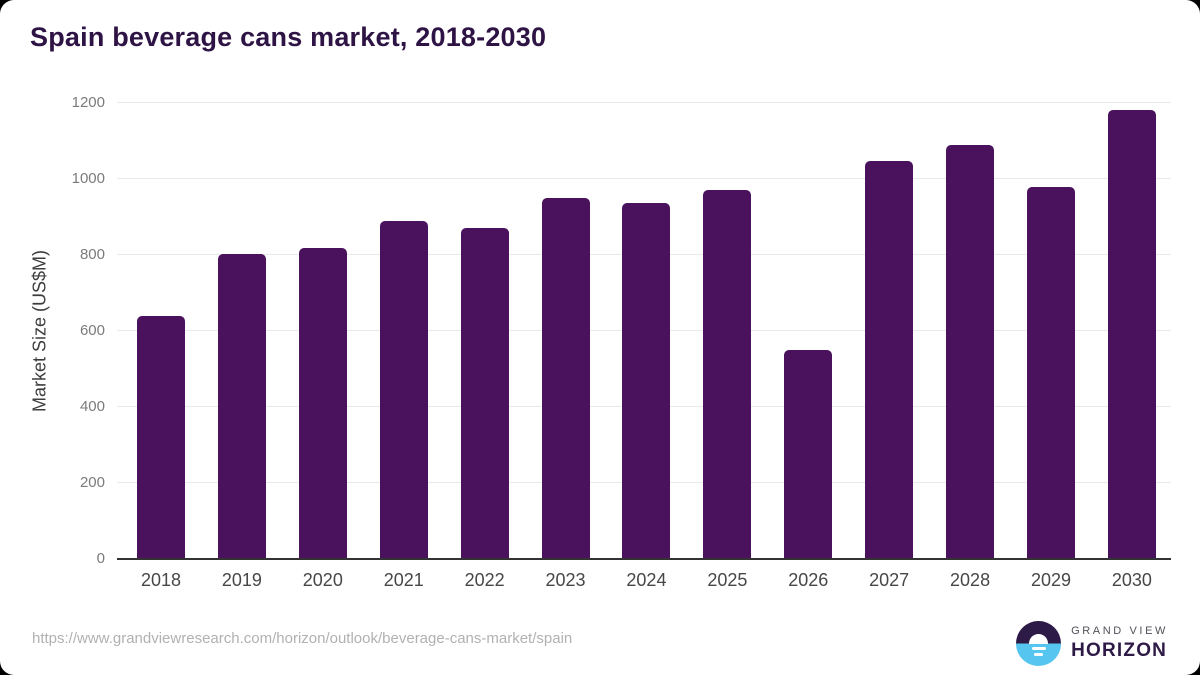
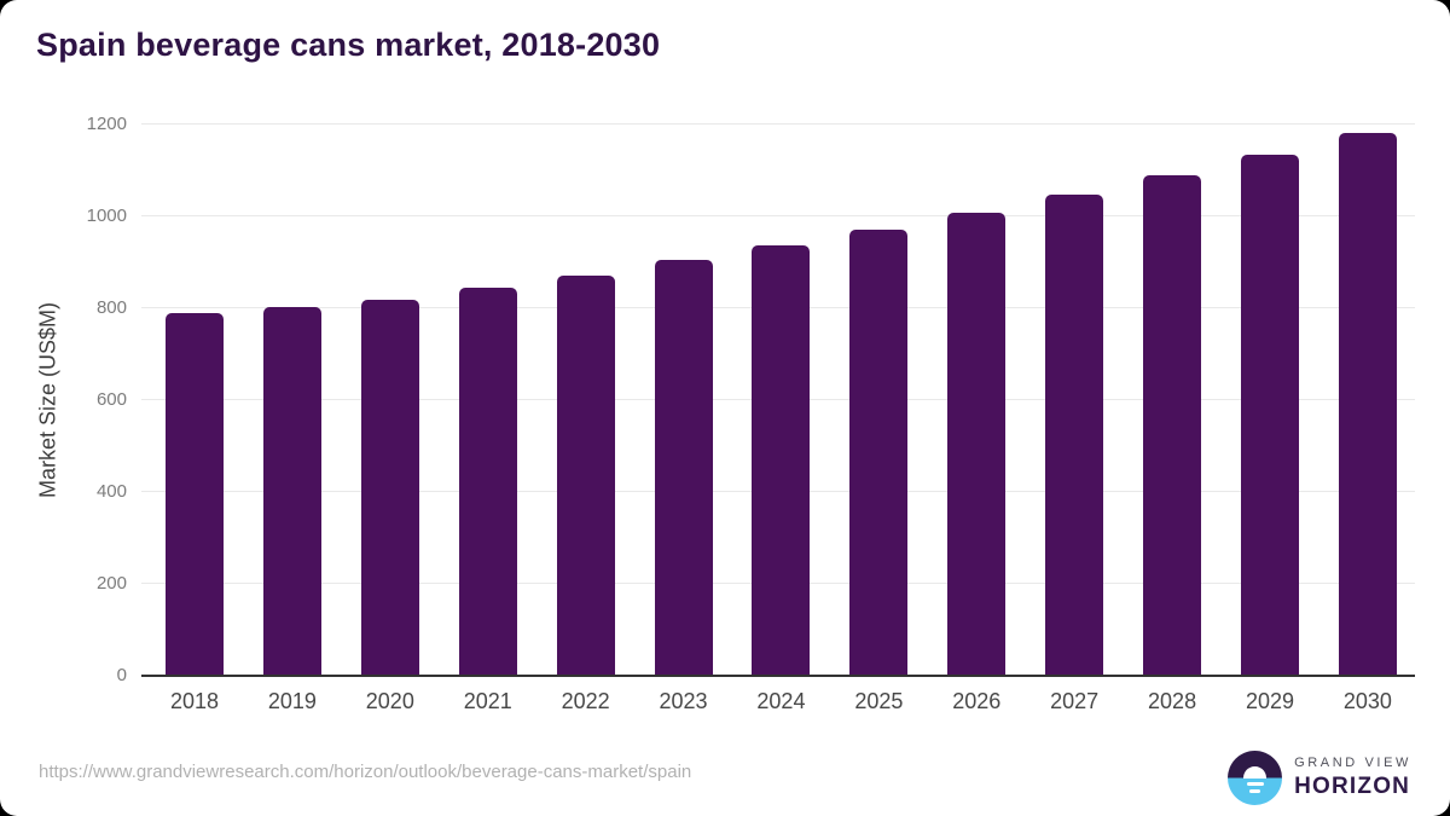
2018: 640 -> 790
2021: 890 -> 840
2023: 950 -> 900
2026: 550 -> 1010
2029: 980 -> 1130
